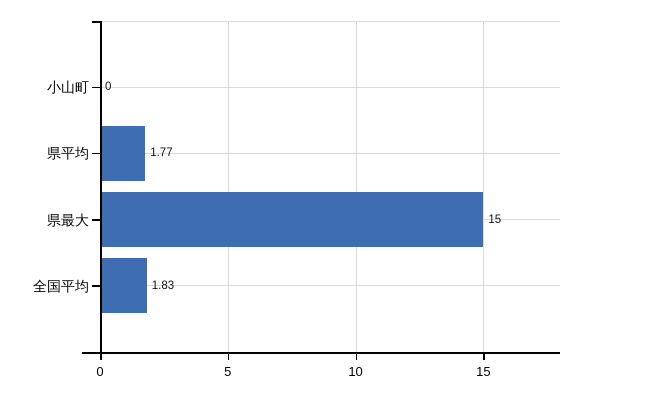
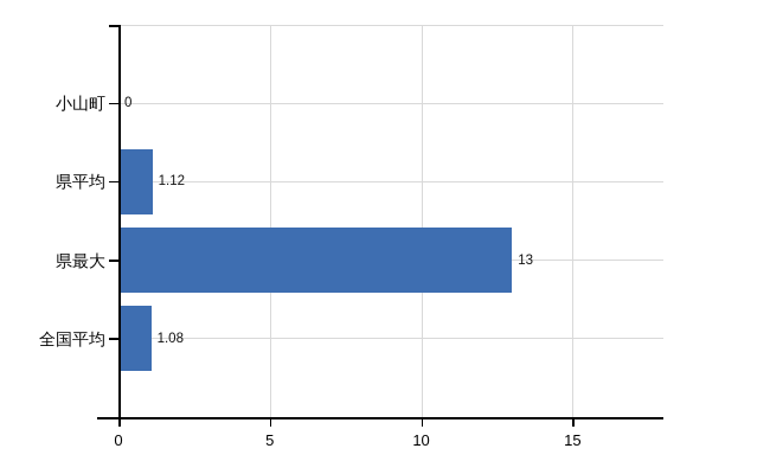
県平均: 1.77 -> 1.12
県最大: 15 -> 13
全国平均: 1.83 -> 1.08
